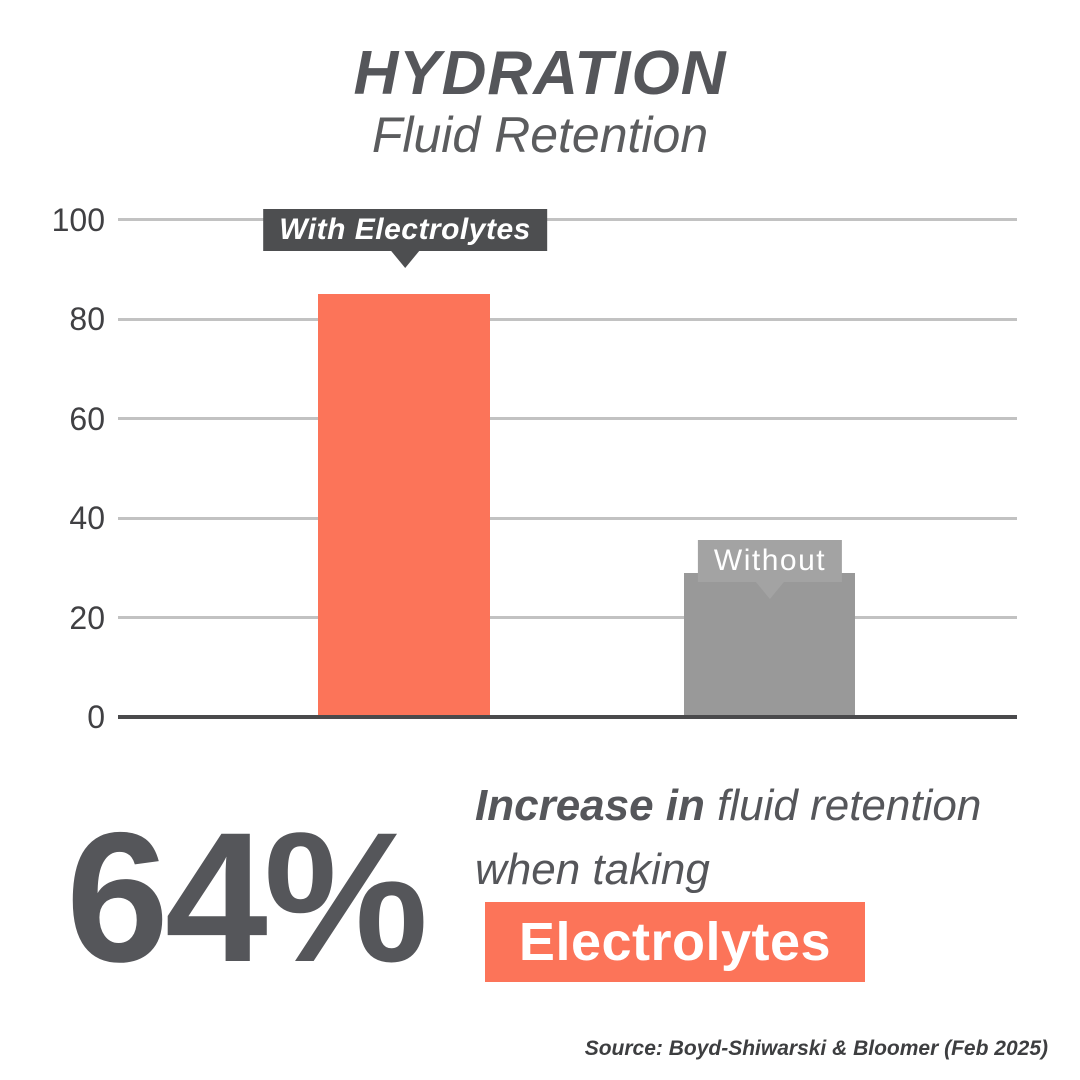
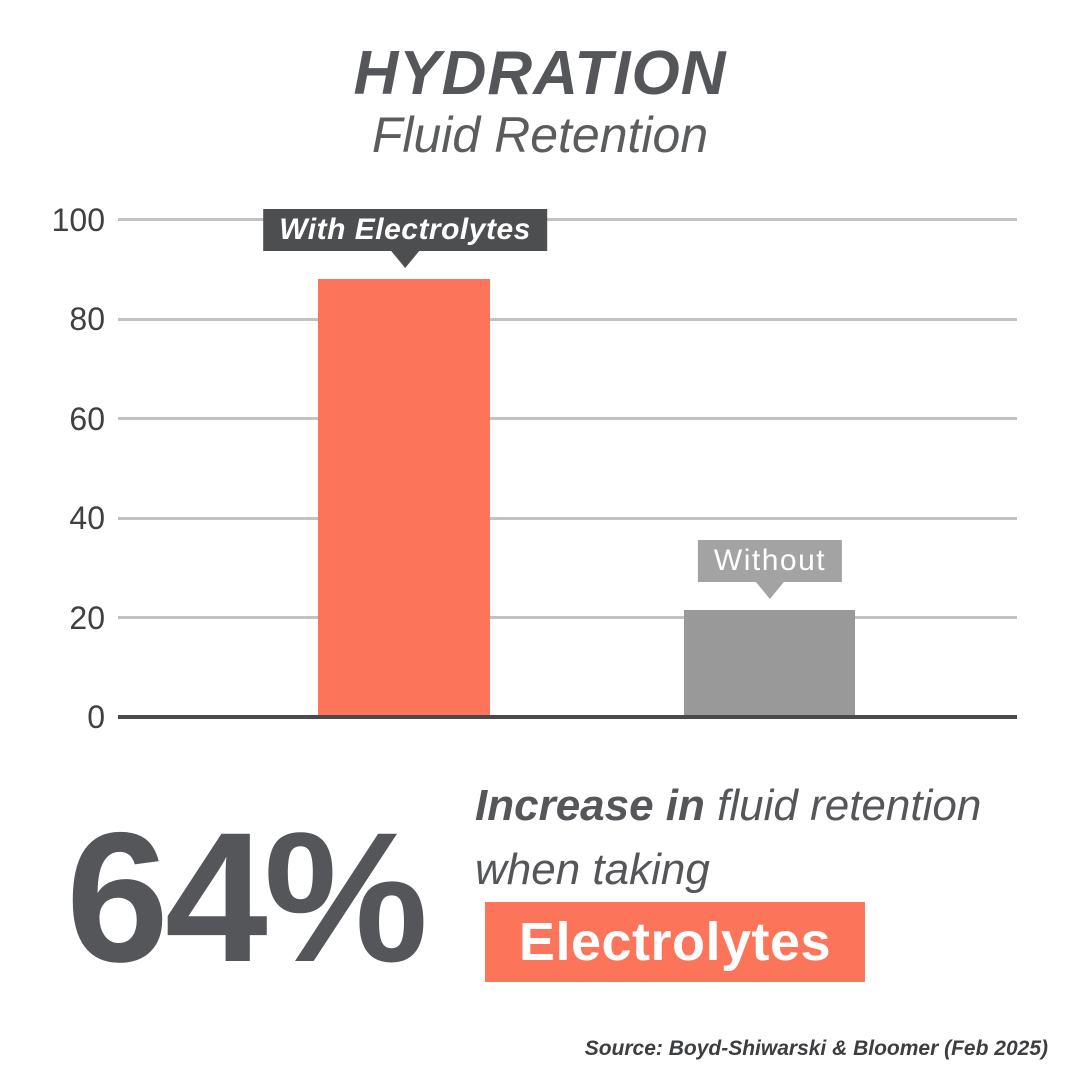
With Electrolytes: 85 -> 88
Without: 29 -> 22
